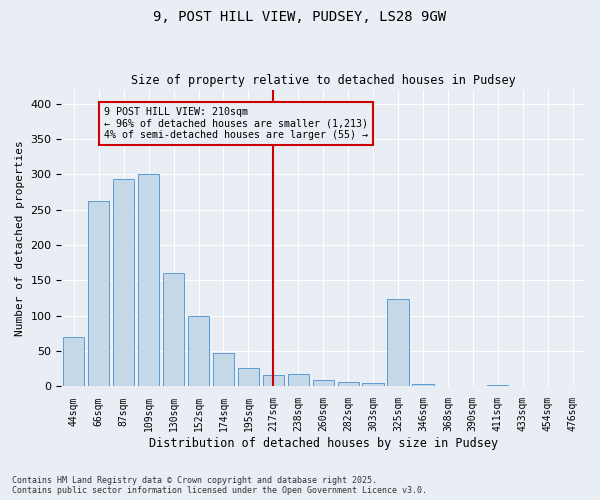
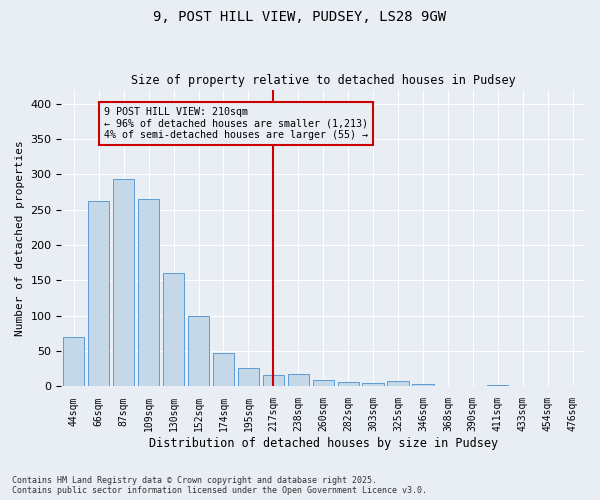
109sqm: 300 -> 265
325sqm: 124 -> 8
